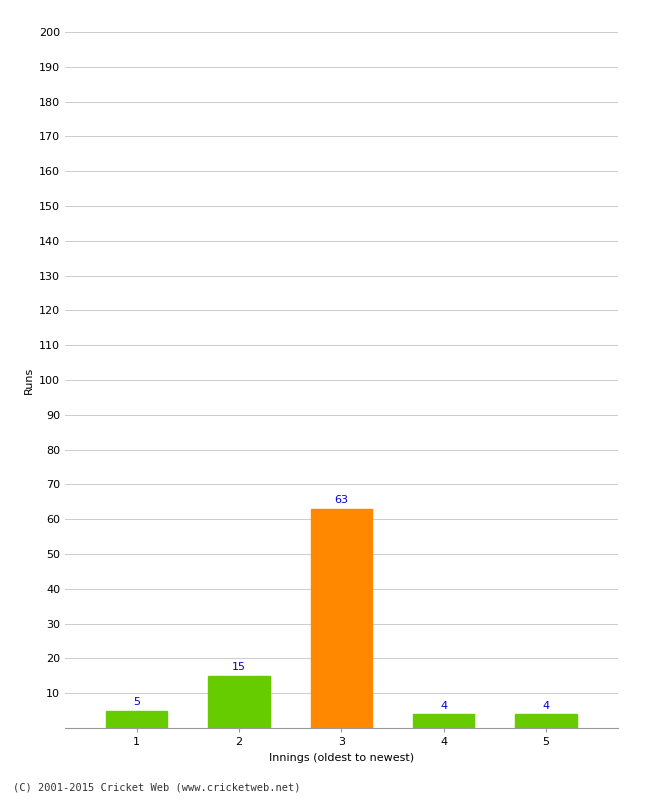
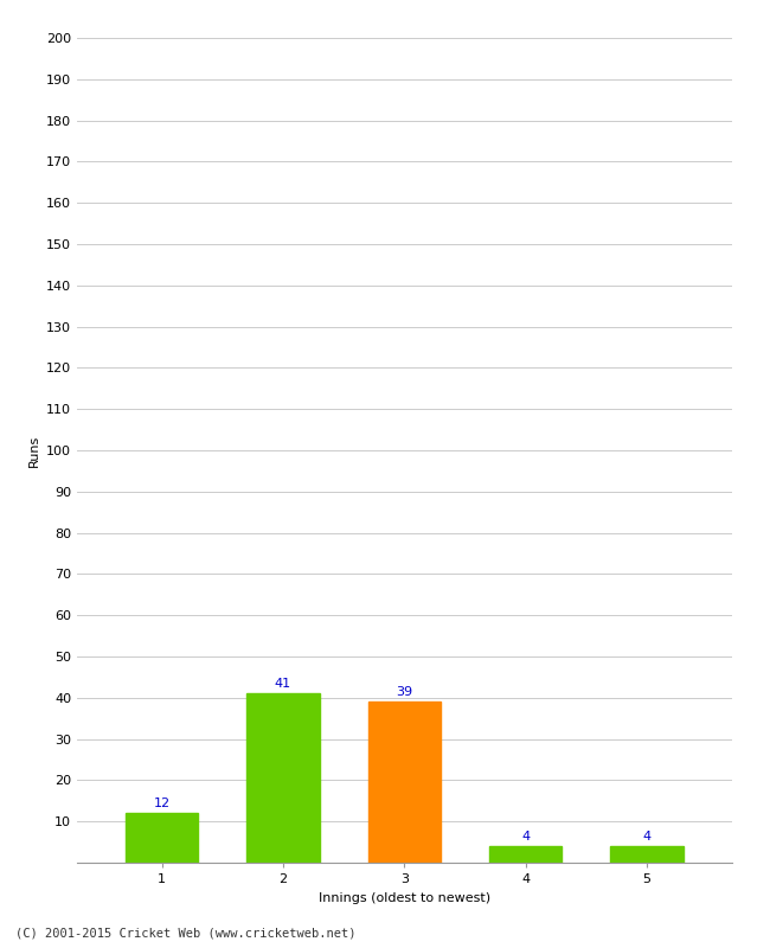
1: 5 -> 12
2: 15 -> 41
3: 63 -> 39
